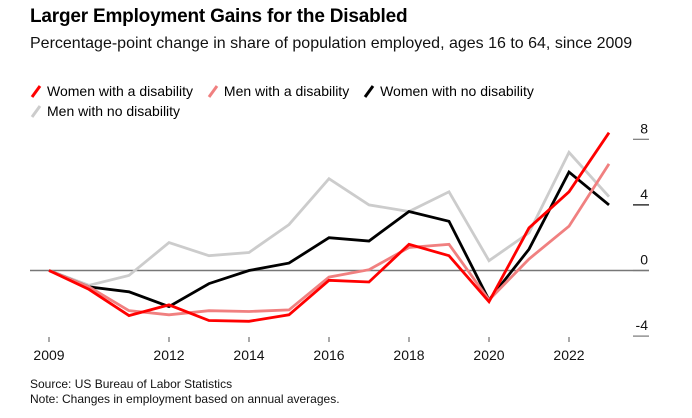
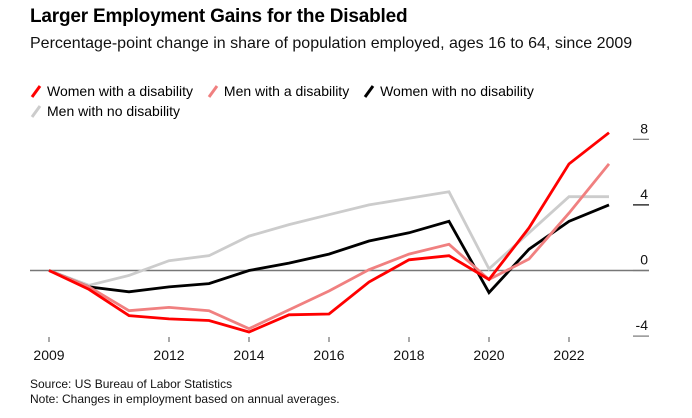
Men with no disability/2012: 1.7 -> 0.6
Women with no disability/2012: -2.2 -> -1.0
Men with a disability/2012: -2.7 -> -2.2
Women with a disability/2012: -2.1 -> -3.0
Men with no disability/2014: 1.1 -> 2.1
Men with a disability/2014: -2.5 -> -3.5
Women with a disability/2014: -3.1 -> -3.8
Men with no disability/2016: 5.6 -> 3.4
Women with no disability/2016: 2.0 -> 1.0
Men with a disability/2016: -0.4 -> -1.2
Women with a disability/2016: -0.6 -> -2.6
Men with no disability/2018: 3.6 -> 4.4
Women with no disability/2018: 3.6 -> 2.3
Men with a disability/2018: 1.4 -> 1.0
Women with a disability/2018: 1.6 -> 0.7
Men with no disability/2020: 0.6 -> 0.1
Women with no disability/2020: -1.8 -> -1.4
Men with a disability/2020: -1.8 -> -0.6
Women with a disability/2020: -1.9 -> -0.6
Men with no disability/2022: 7.2 -> 4.5
Women with no disability/2022: 6.0 -> 3.0
Men with a disability/2022: 2.7 -> 3.5
Women with a disability/2022: 4.8 -> 6.5
